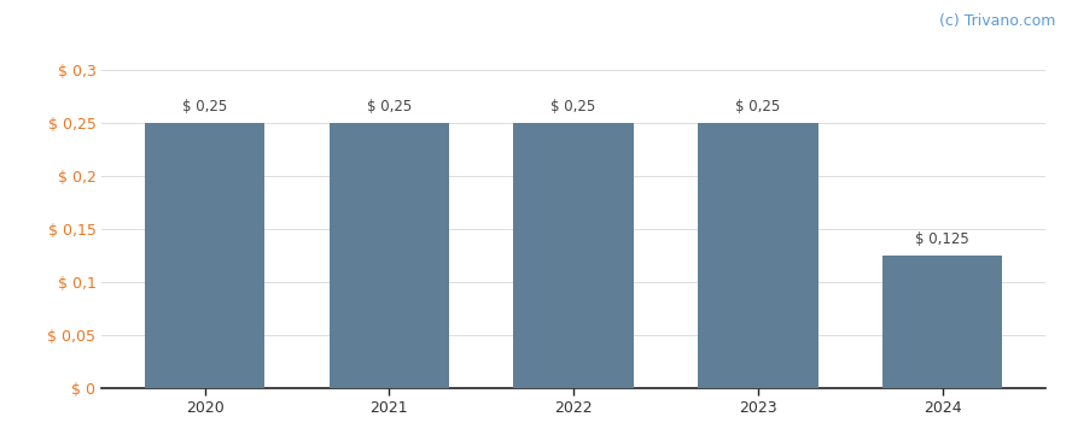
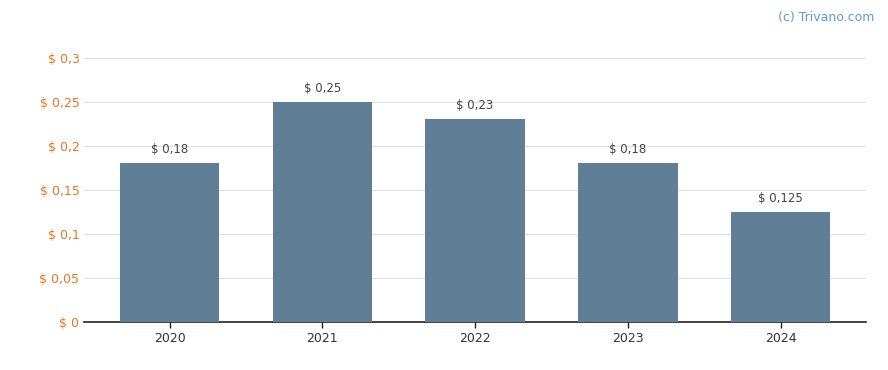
2020: 0,25 -> 0,18
2022: 0,25 -> 0,23
2023: 0,25 -> 0,18
